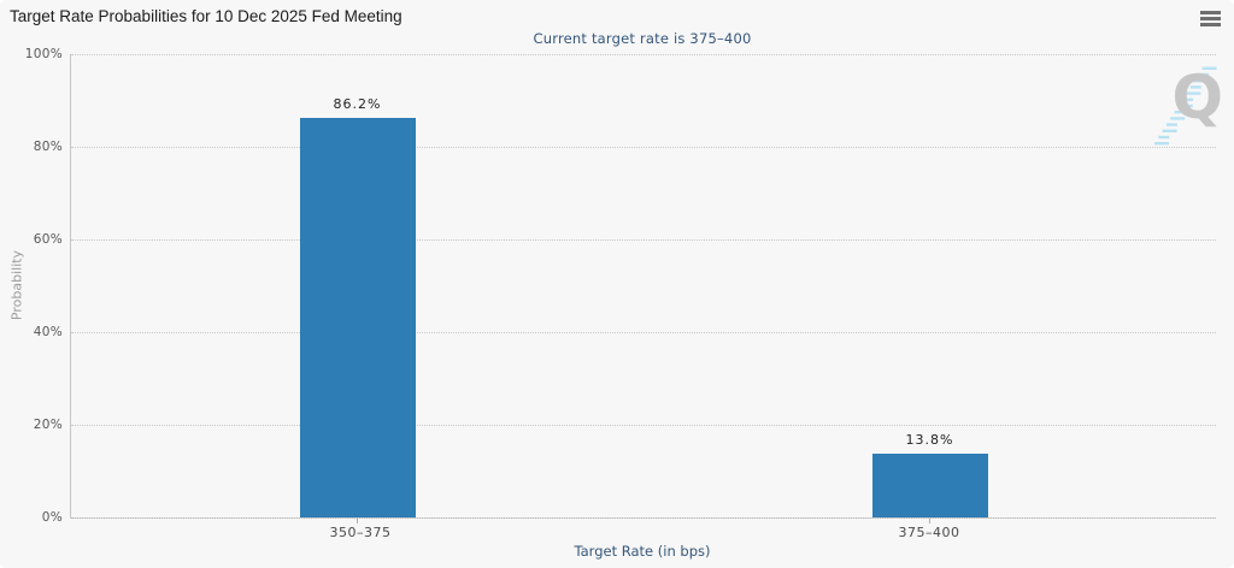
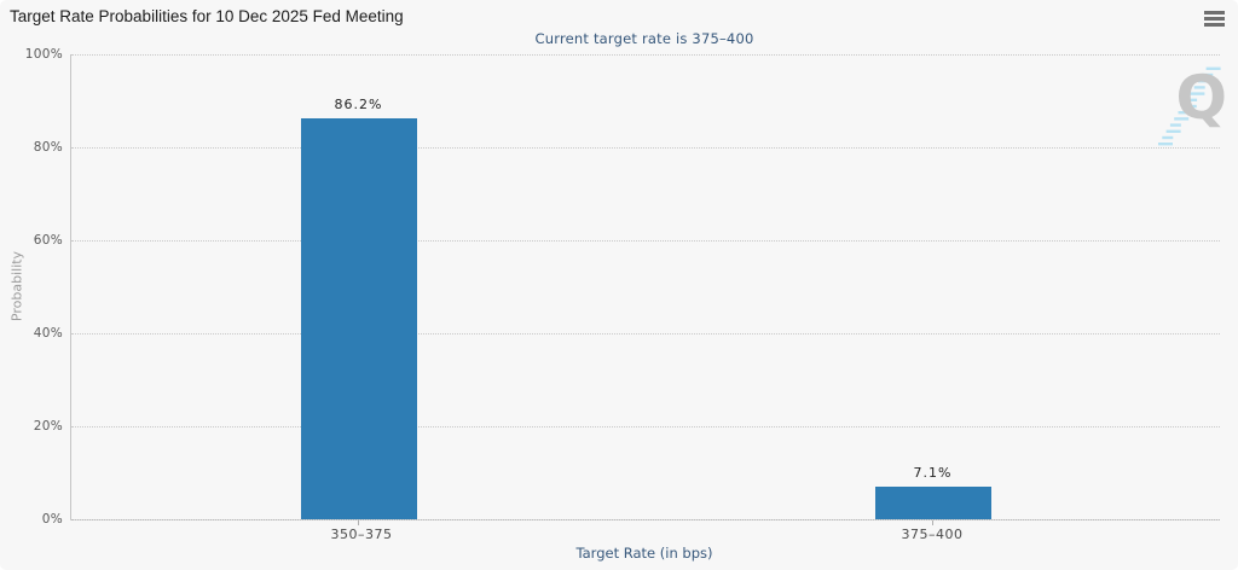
375–400: 13.8% -> 7.1%
